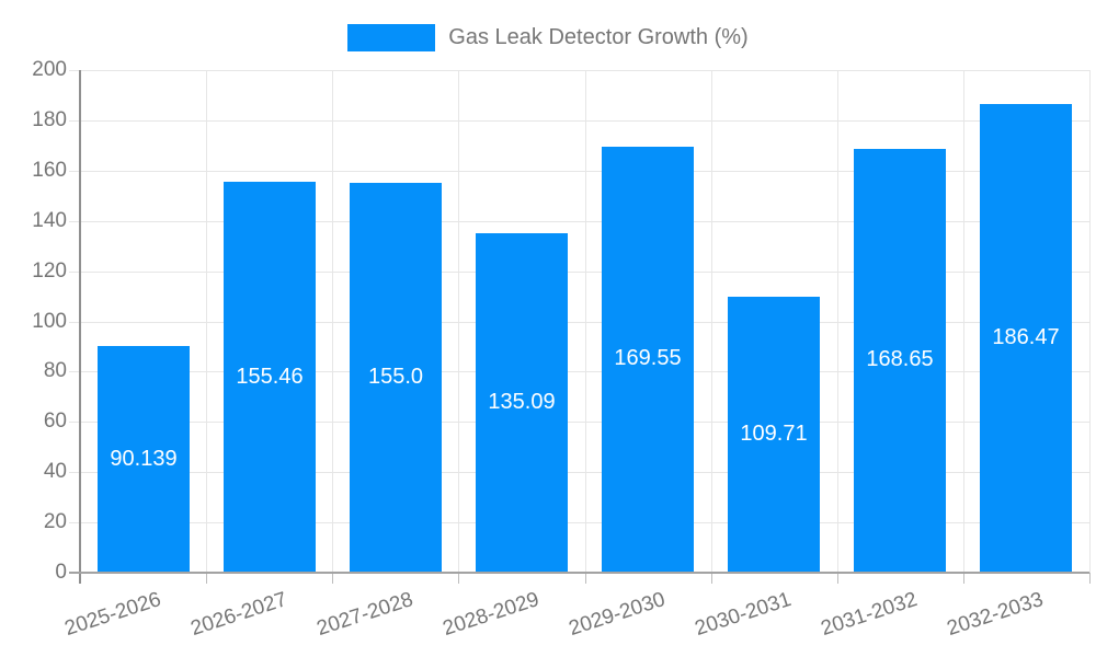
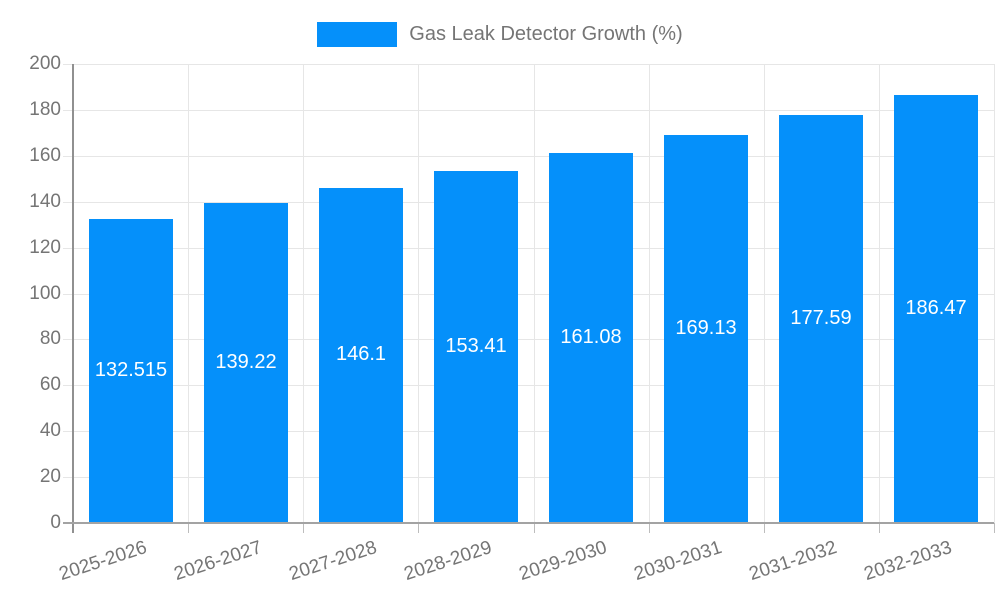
2025-2026: 90.139 -> 132.515
2026-2027: 155.46 -> 139.22
2027-2028: 155.0 -> 146.1
2028-2029: 135.09 -> 153.41
2029-2030: 169.55 -> 161.08
2030-2031: 109.71 -> 169.13
2031-2032: 168.65 -> 177.59
